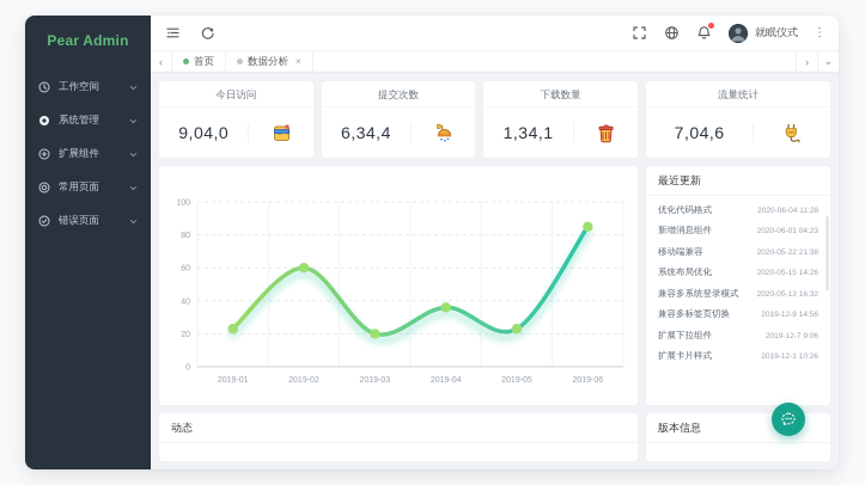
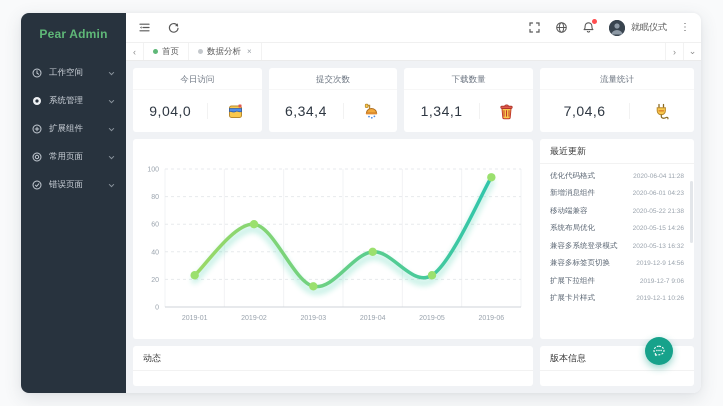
2019-03: 20 -> 15
2019-04: 36 -> 40
2019-06: 85 -> 94
